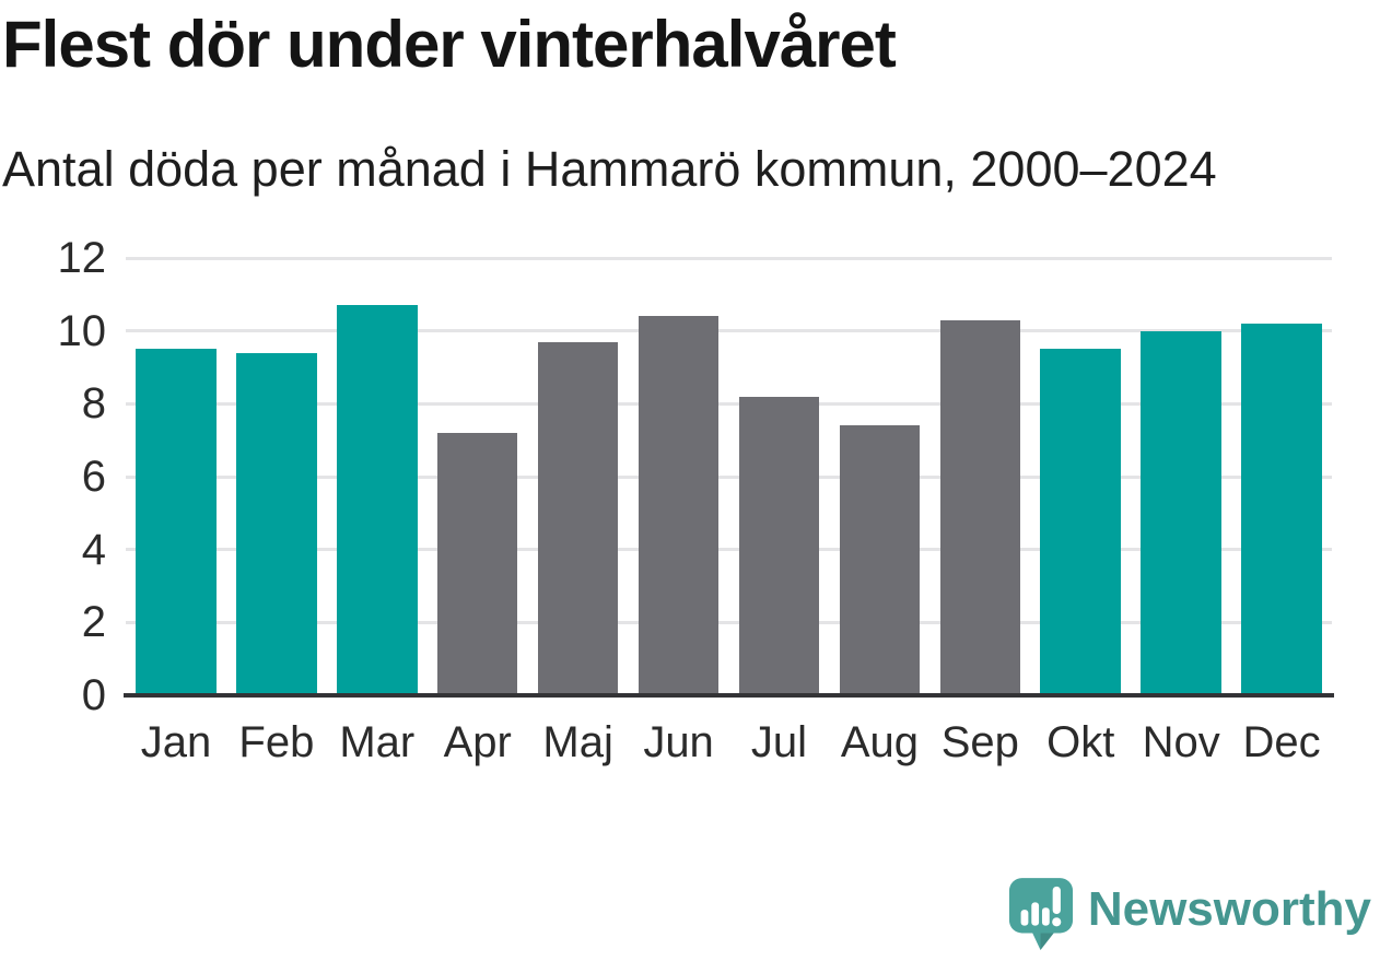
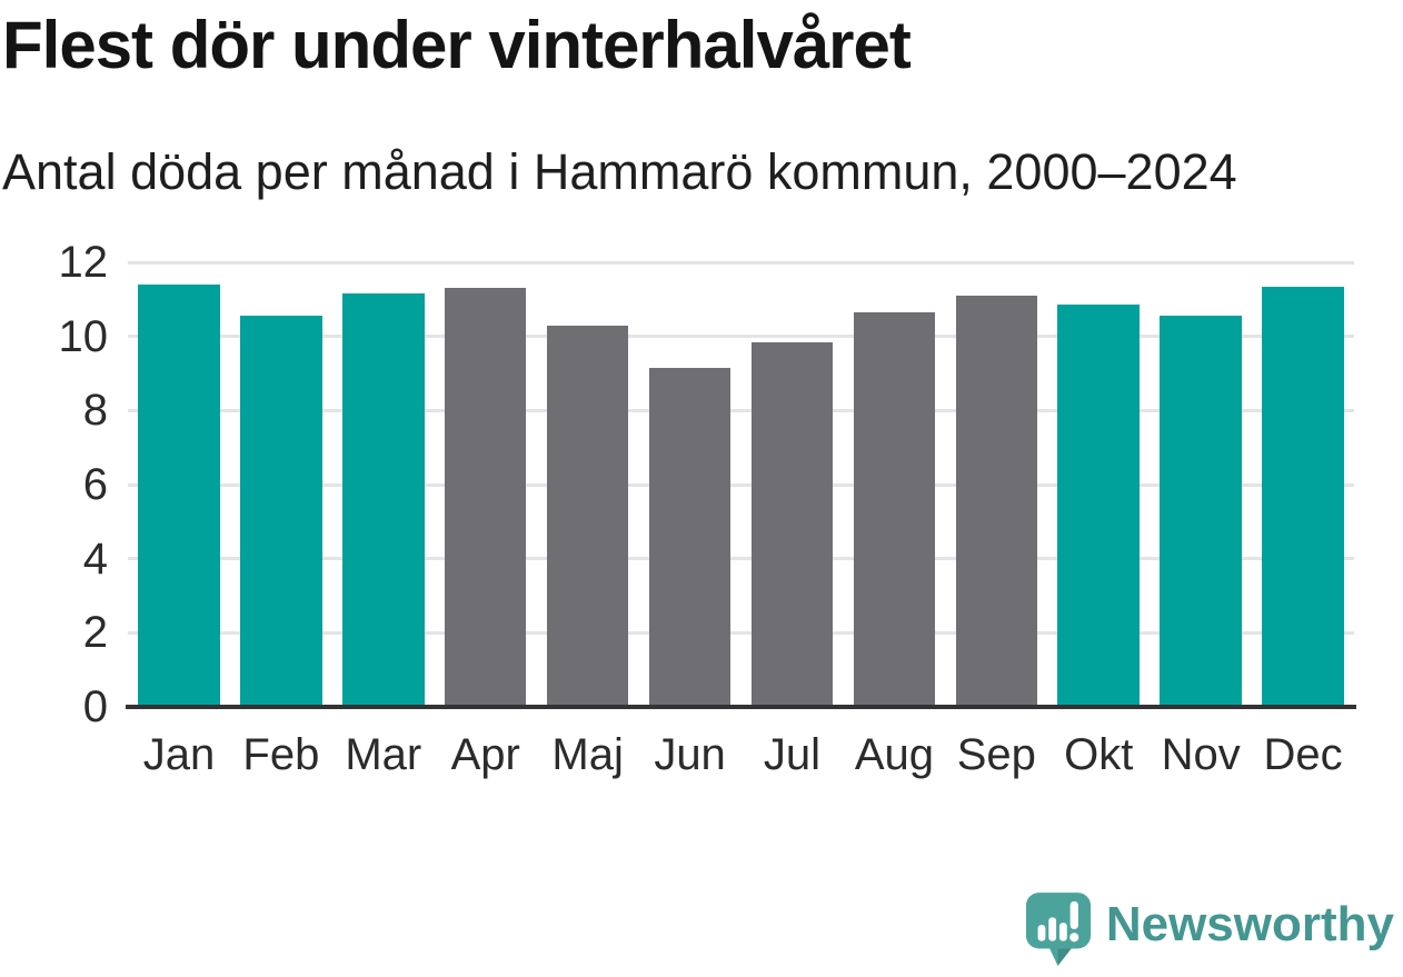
Jan: 9.5 -> 11.4
Feb: 9.4 -> 10.6
Mar: 10.7 -> 11.2
Apr: 7.2 -> 11.3
Maj: 9.7 -> 10.3
Jun: 10.4 -> 9.2
Jul: 8.2 -> 9.8
Aug: 7.4 -> 10.7
Sep: 10.3 -> 11.1
Okt: 9.5 -> 10.8
Nov: 10.0 -> 10.6
Dec: 10.2 -> 11.3
